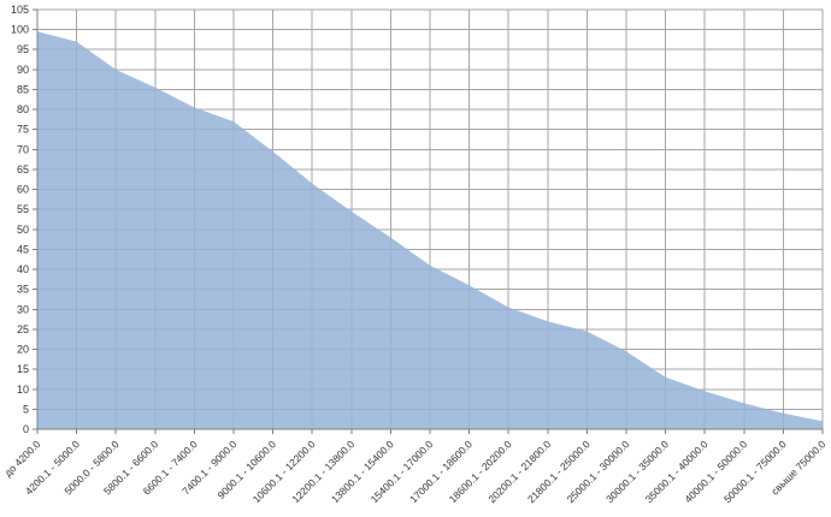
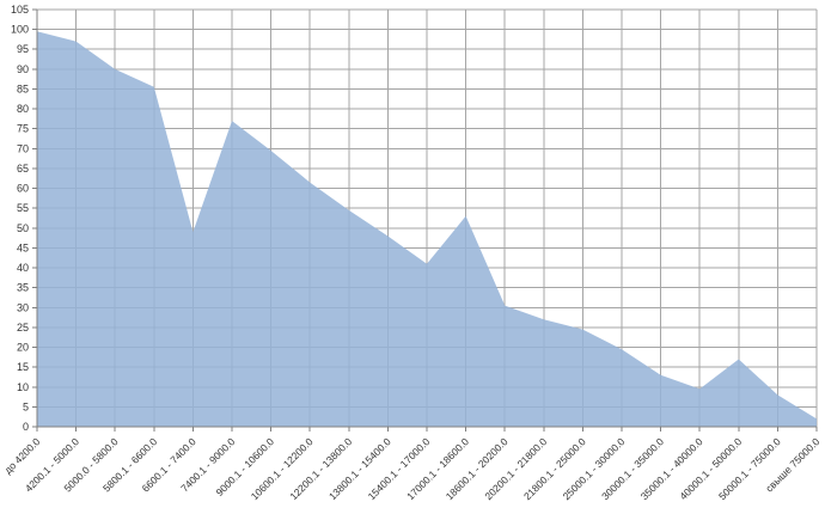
6600.1 - 7400.0: 80 -> 49
17000.1 - 18600.0: 36 -> 53
40000.1 - 50000.0: 6 -> 17
50000.1 - 75000.0: 4 -> 8
